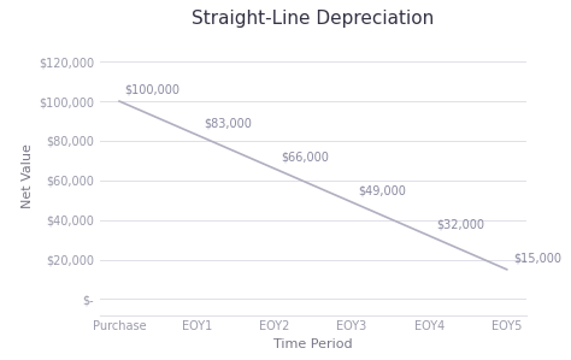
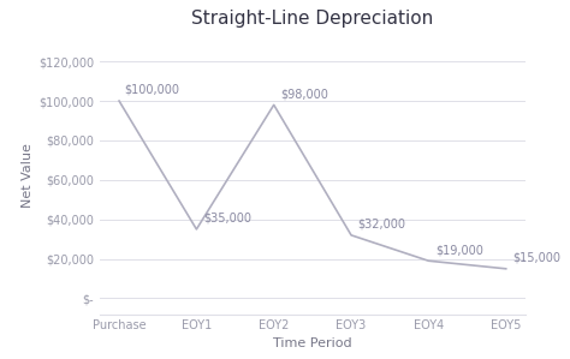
EOY1: $83,000 -> $35,000
EOY2: $66,000 -> $98,000
EOY3: $49,000 -> $32,000
EOY4: $32,000 -> $19,000
